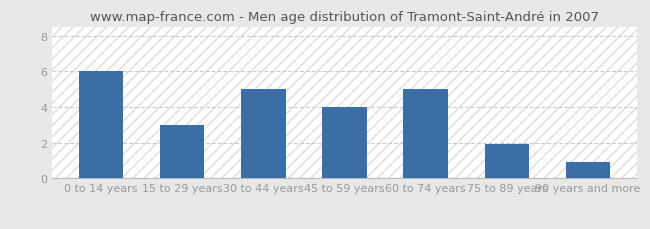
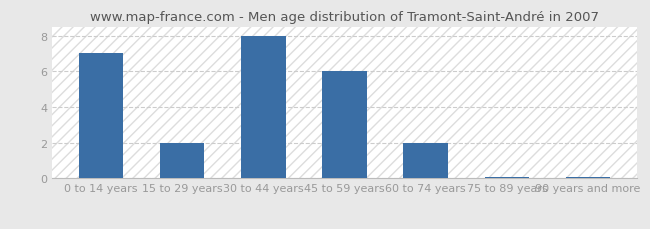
0 to 14 years: 6.0 -> 7.0
15 to 29 years: 3.0 -> 2.0
30 to 44 years: 5.0 -> 8.0
45 to 59 years: 4.0 -> 6.0
60 to 74 years: 5.0 -> 2.0
75 to 89 years: 1.9 -> 0.1
90 years and more: 0.9 -> 0.1
